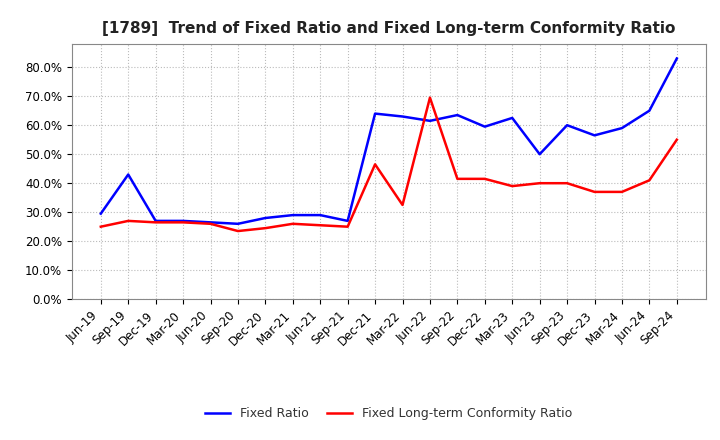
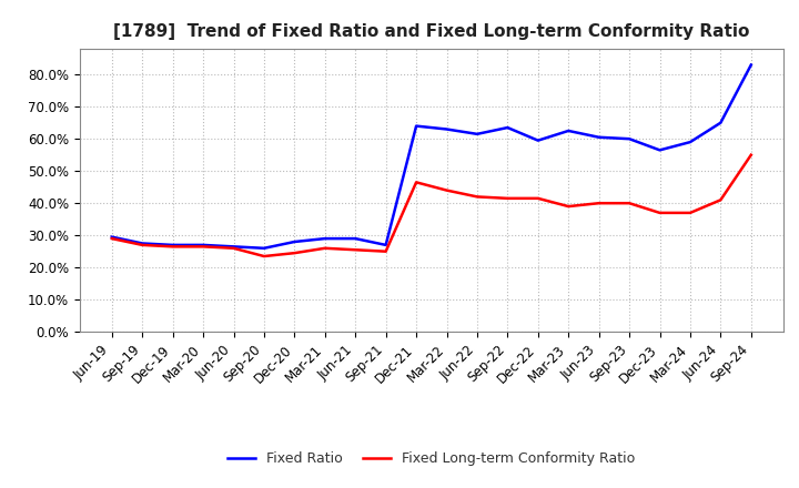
Fixed Long-term Conformity Ratio/Jun-19: 25.0% -> 29.0%
Fixed Ratio/Sep-19: 43.0% -> 27.5%
Fixed Long-term Conformity Ratio/Mar-22: 32.5% -> 44.0%
Fixed Long-term Conformity Ratio/Jun-22: 69.5% -> 42.0%
Fixed Ratio/Jun-23: 50.0% -> 60.5%
